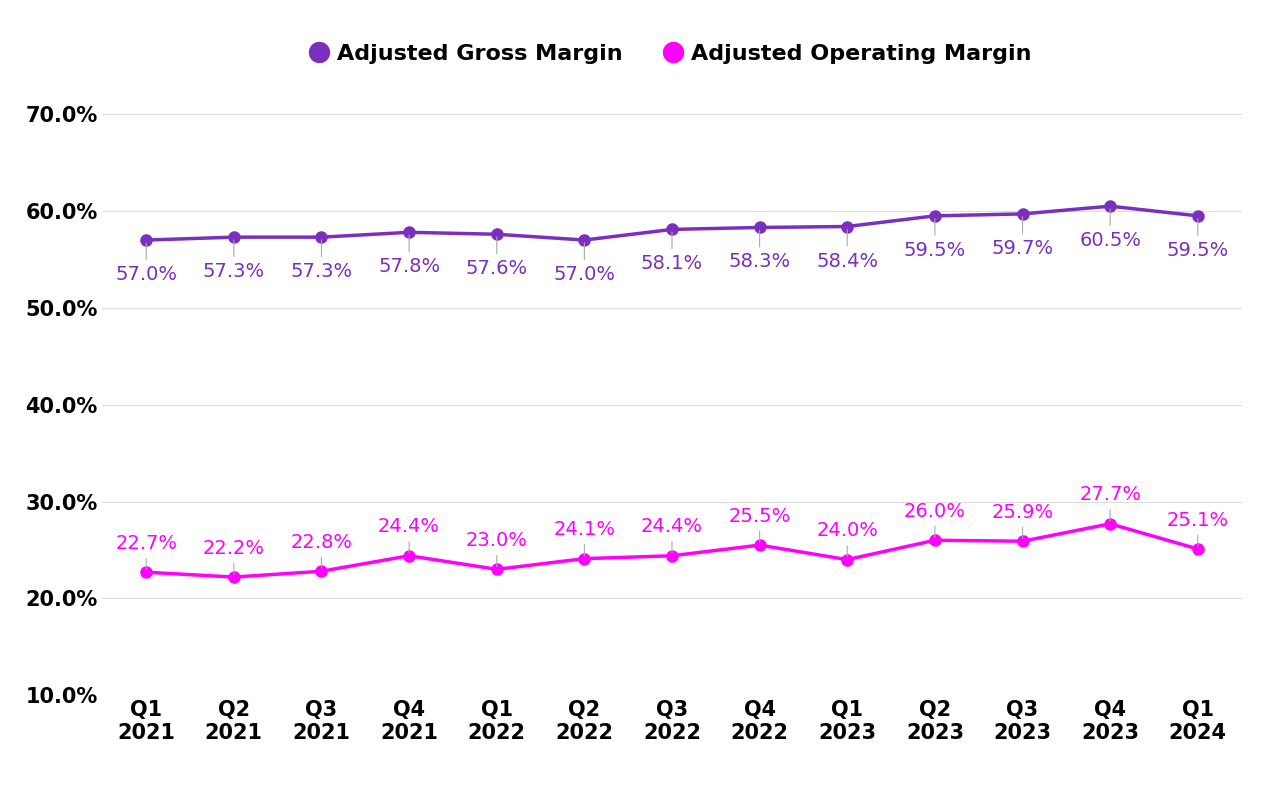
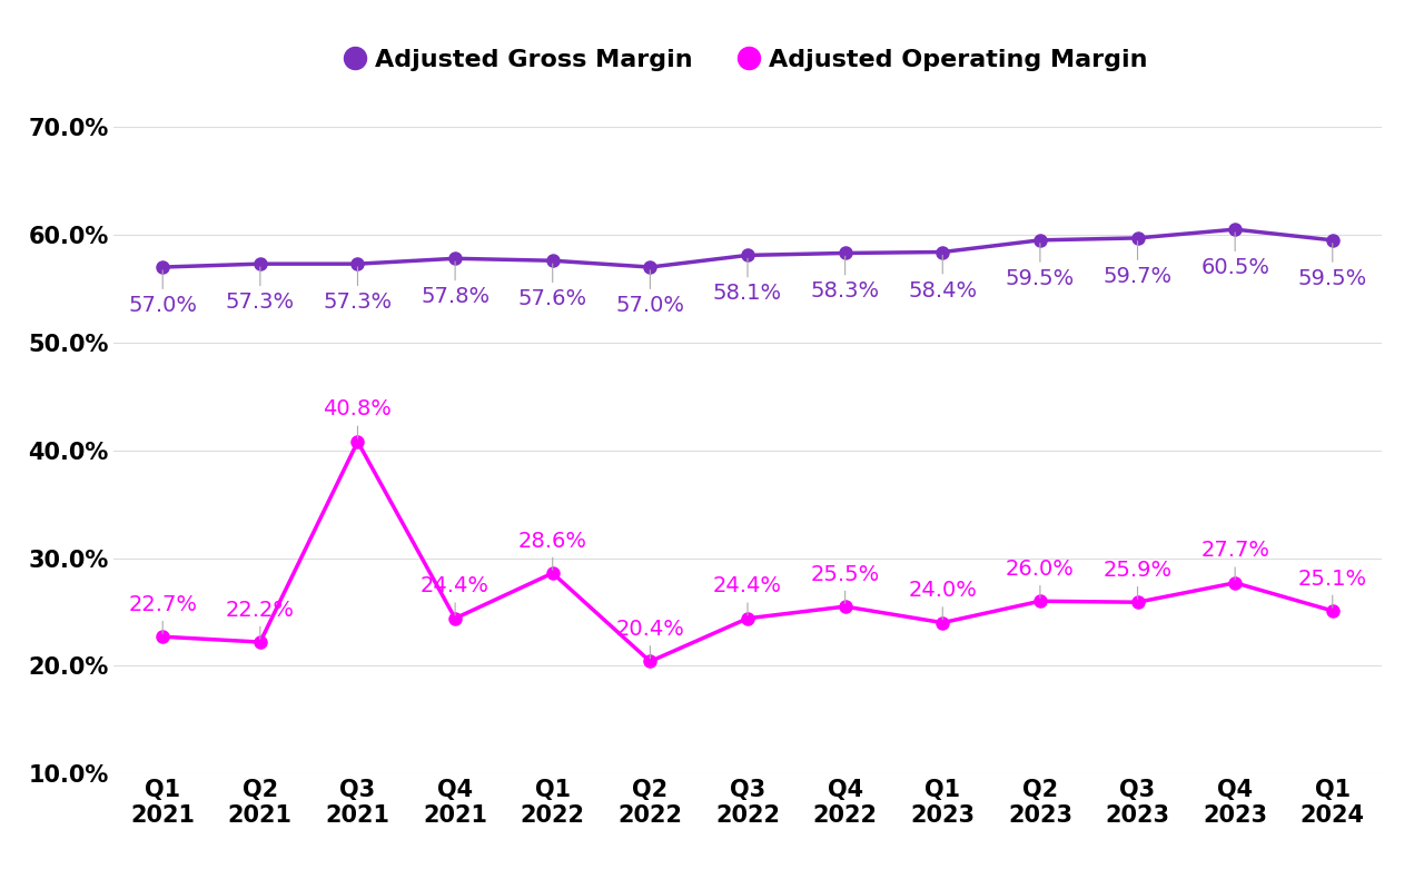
Adjusted Operating Margin/Q3 2021: 22.8% -> 40.8%
Adjusted Operating Margin/Q1 2022: 23.0% -> 28.6%
Adjusted Operating Margin/Q2 2022: 24.1% -> 20.4%
